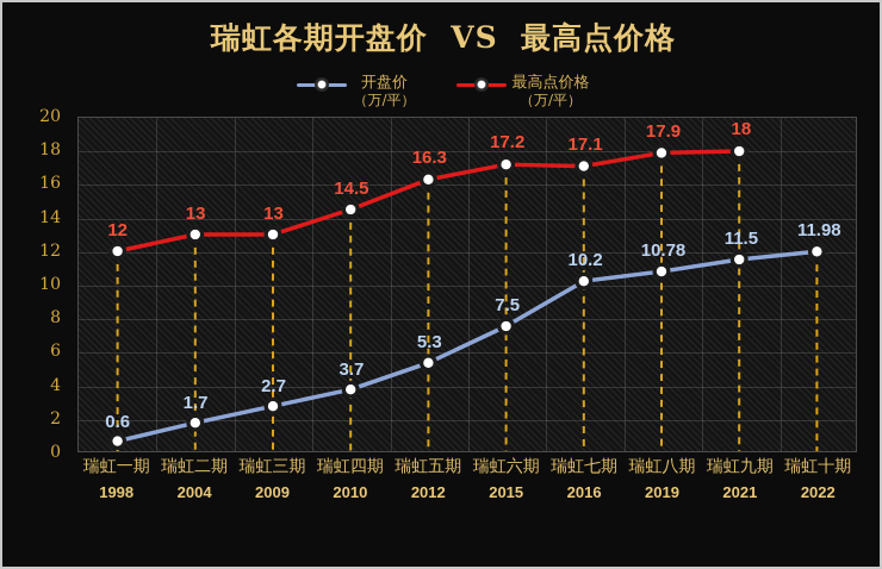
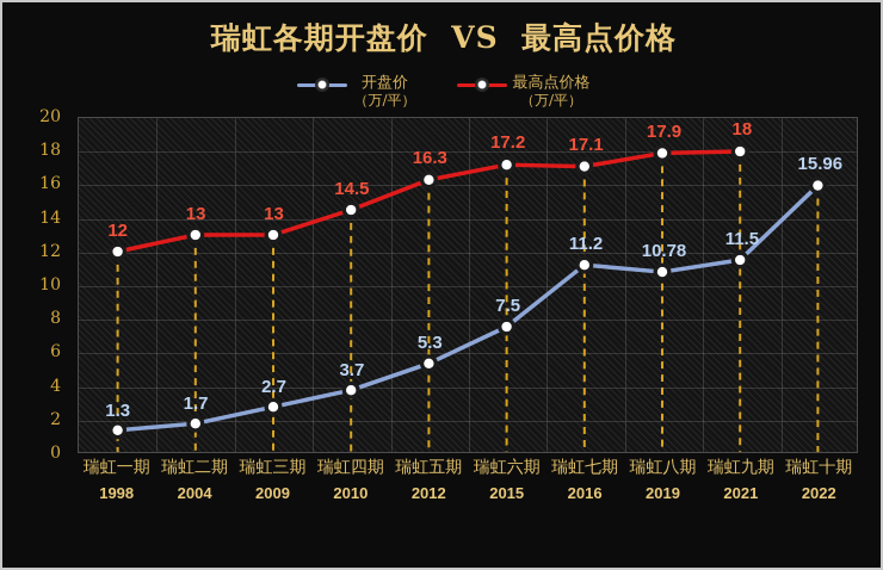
开盘价/瑞虹一期: 0.6 -> 1.3
开盘价/瑞虹七期: 10.2 -> 11.2
开盘价/瑞虹十期: 11.98 -> 15.96
